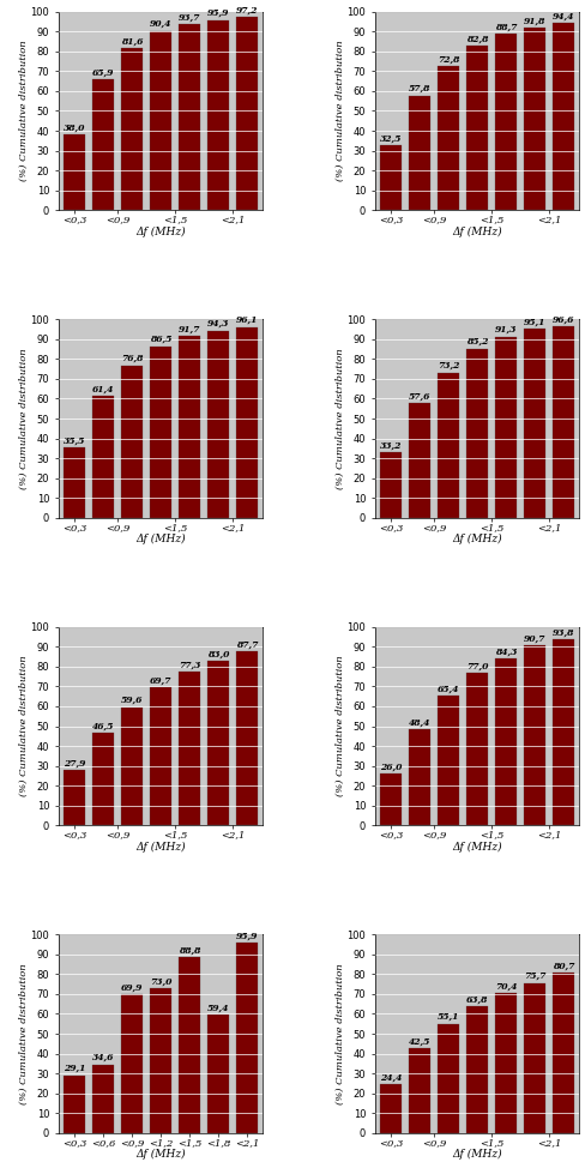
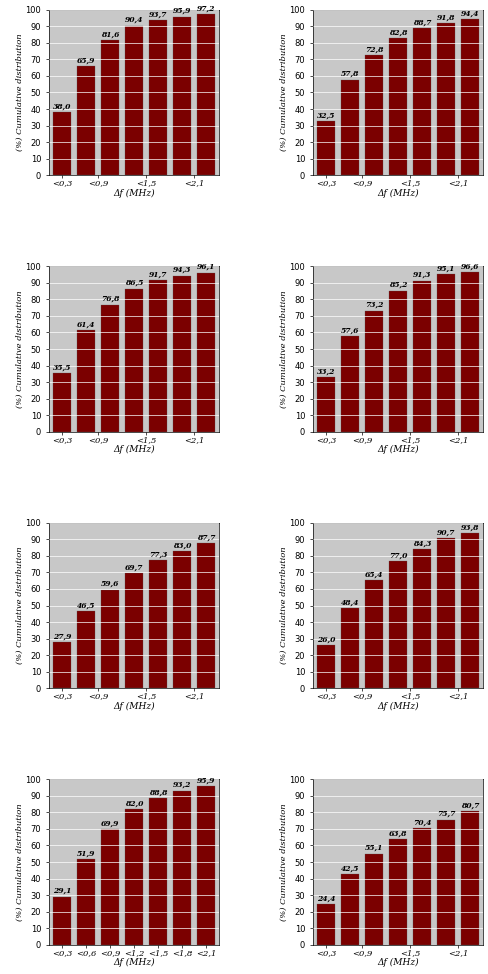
<0,6: 34,6 -> 51,9
<1,2: 73,0 -> 82,0
<1,8: 59,4 -> 93,2
